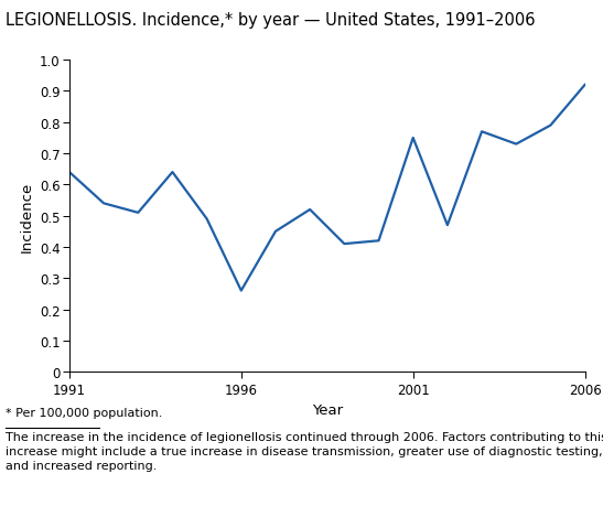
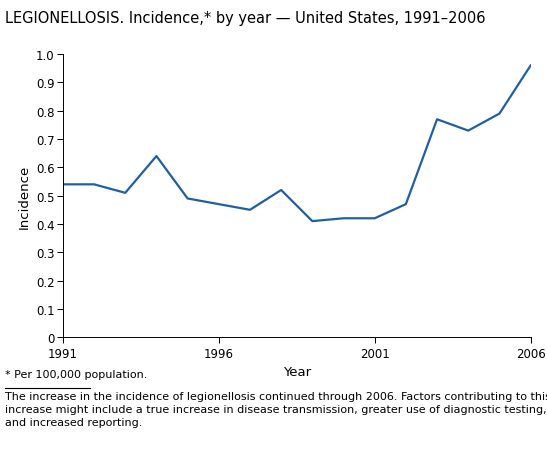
1991: 0.64 -> 0.54
1996: 0.26 -> 0.47
2001: 0.75 -> 0.42
2006: 0.92 -> 0.96
